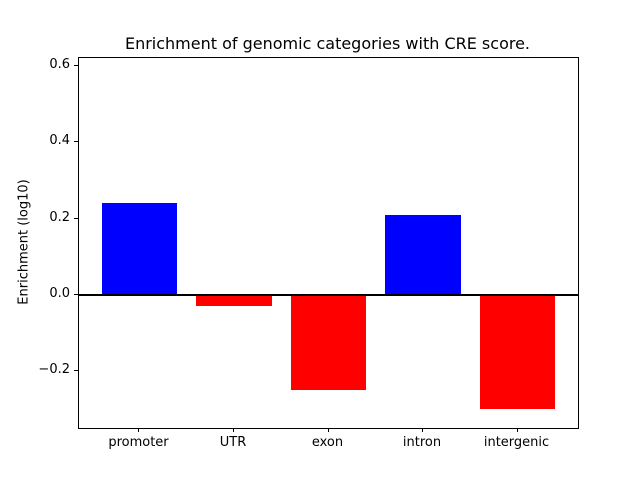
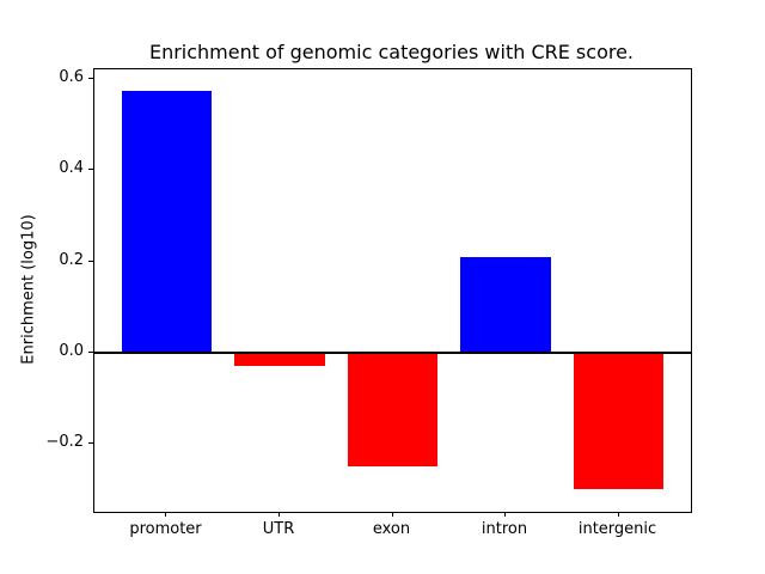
promoter: 0.24 -> 0.57
